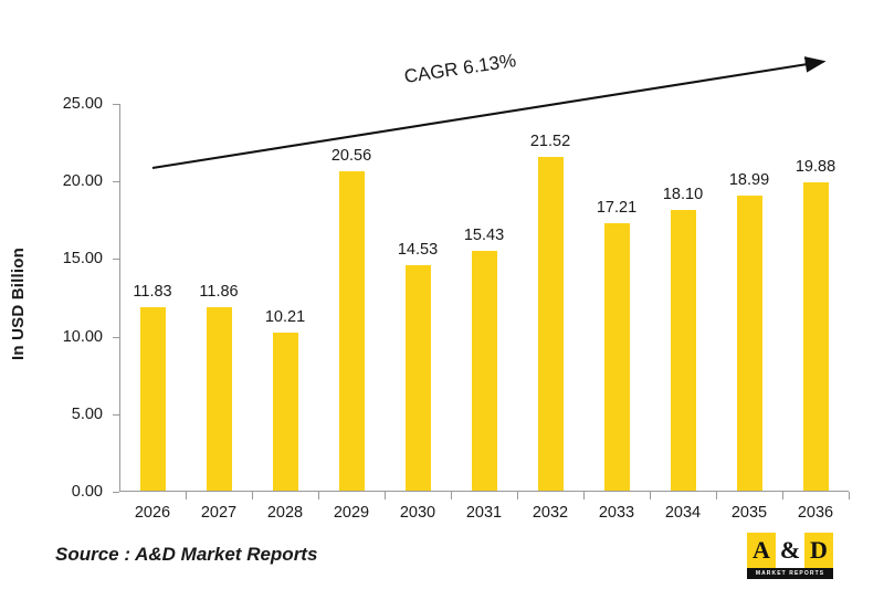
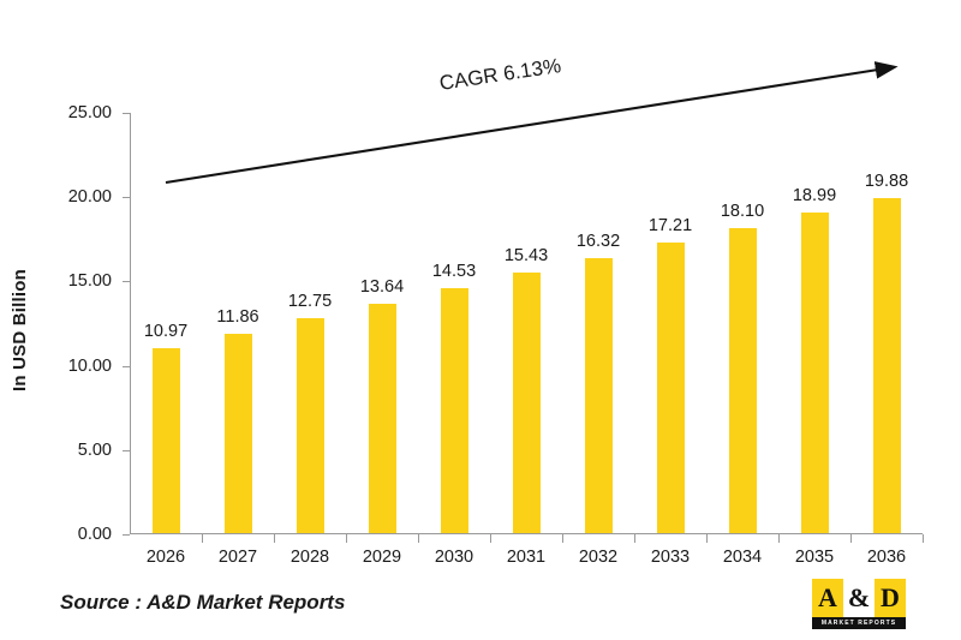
2026: 11.83 -> 10.97
2028: 10.21 -> 12.75
2029: 20.56 -> 13.64
2032: 21.52 -> 16.32
